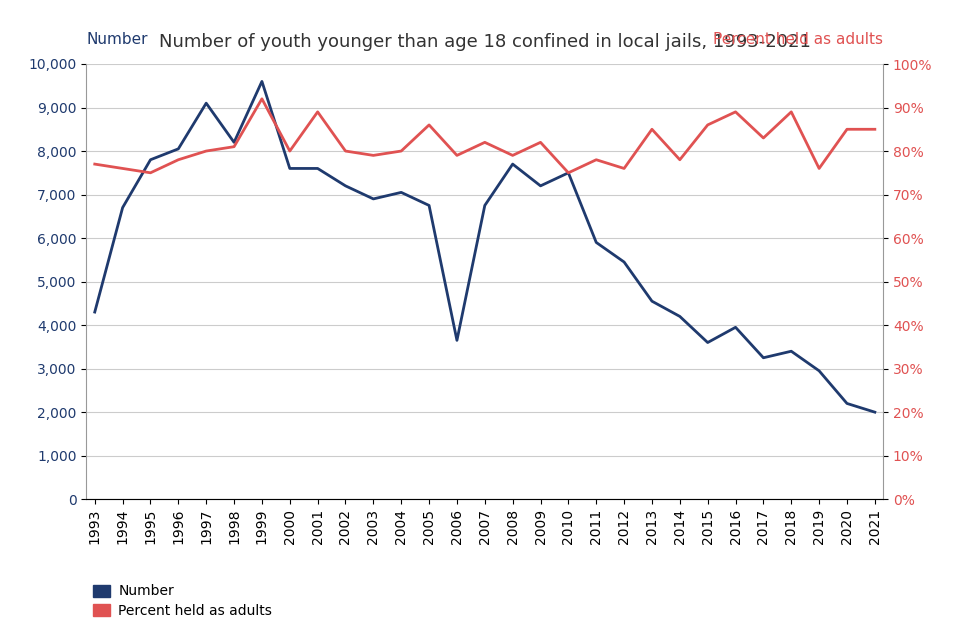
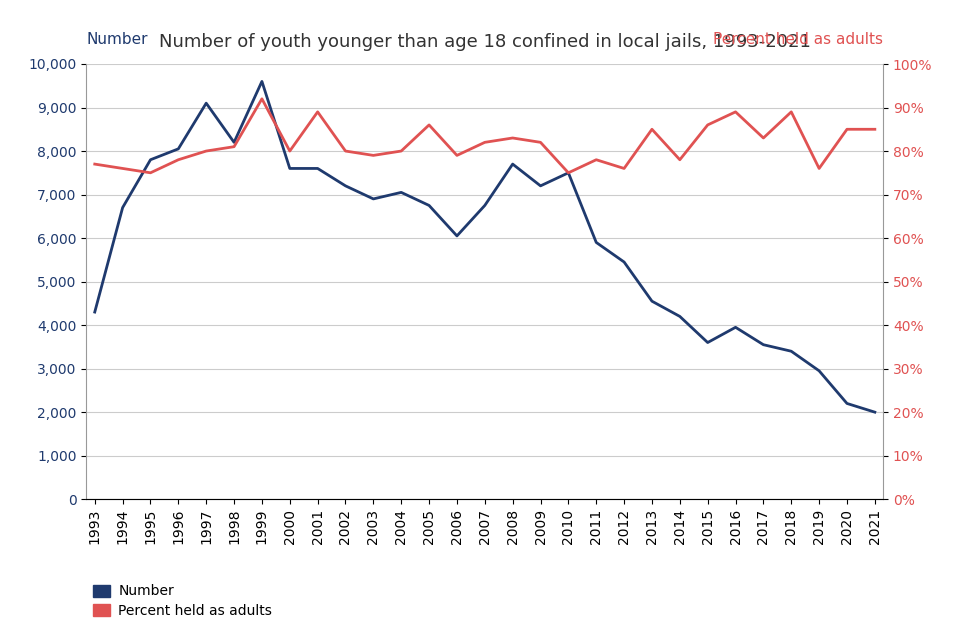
Number/2006: 3,650 -> 6,050
Percent held as adults/2008: 79% -> 83%
Number/2017: 3,250 -> 3,550
